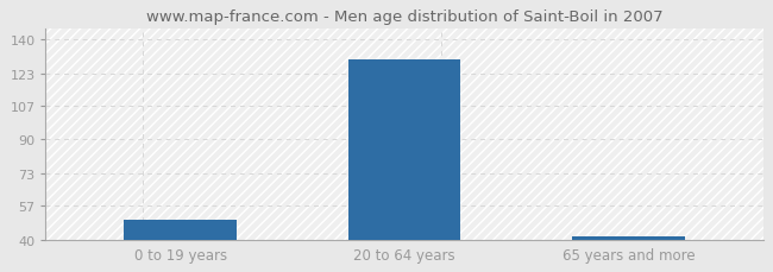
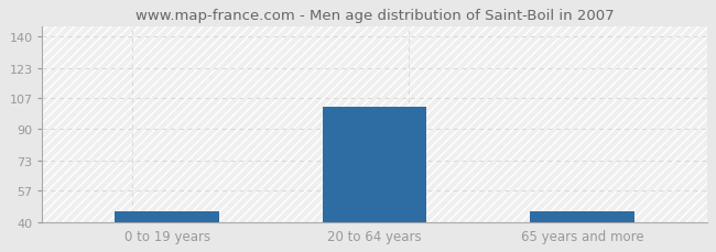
0 to 19 years: 50 -> 46
20 to 64 years: 130 -> 102
65 years and more: 42 -> 46
